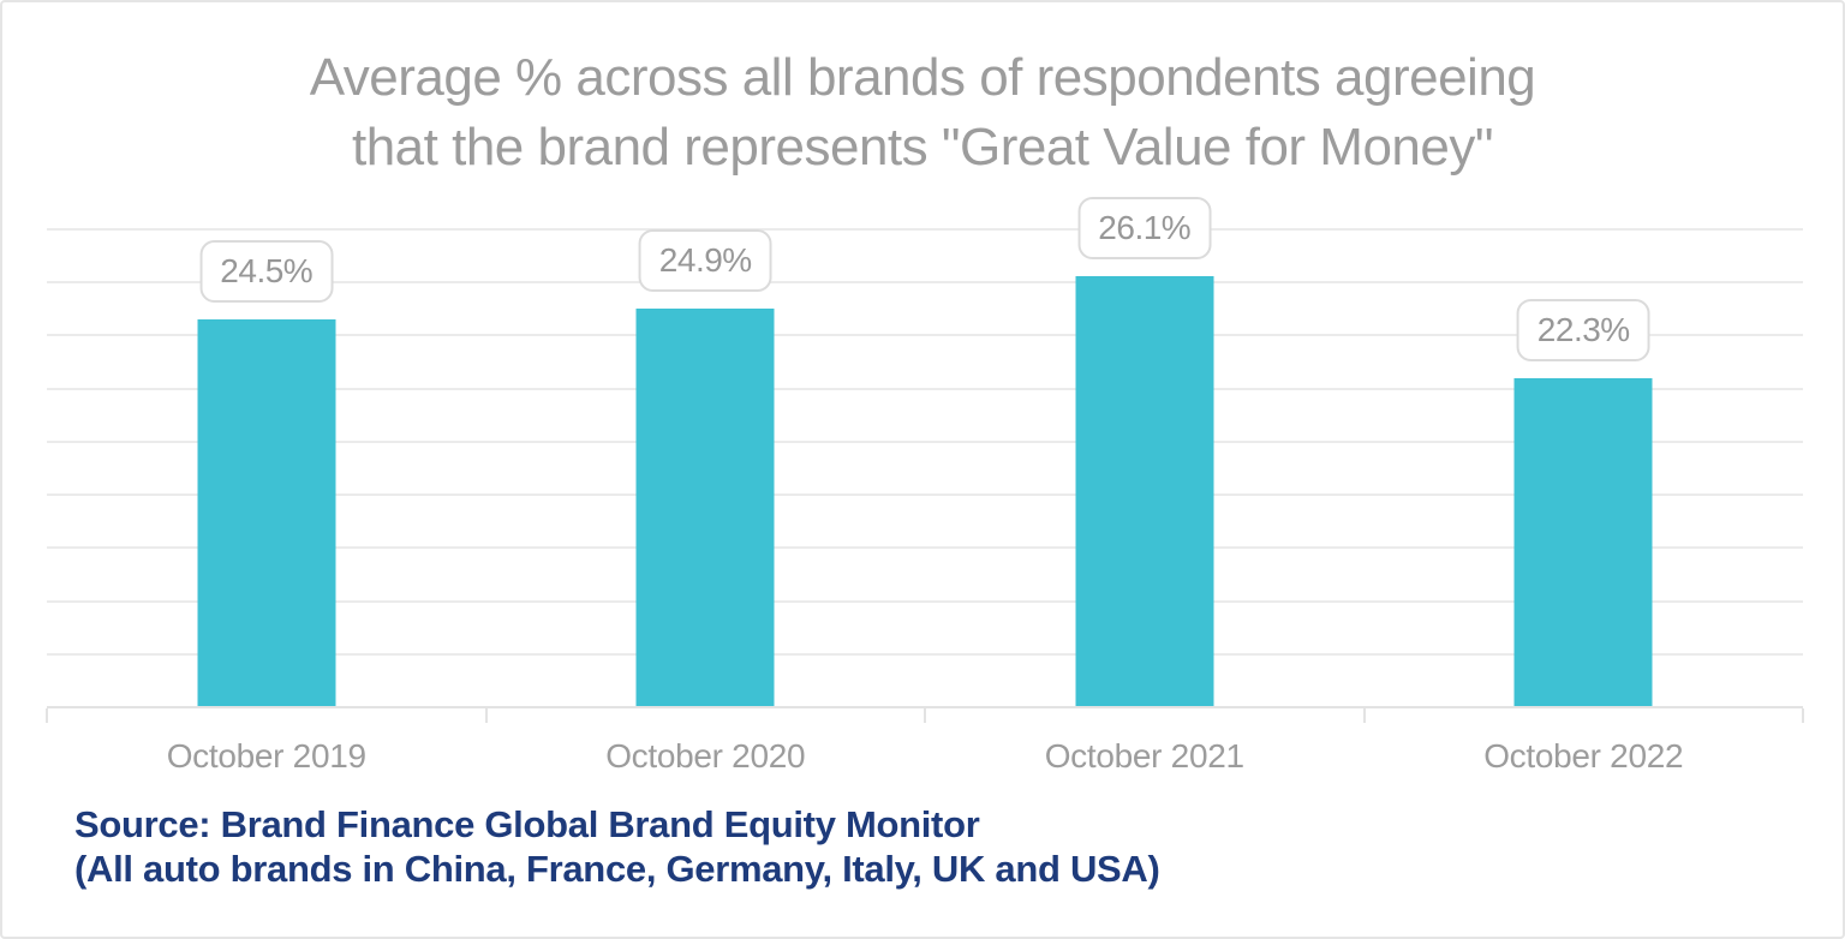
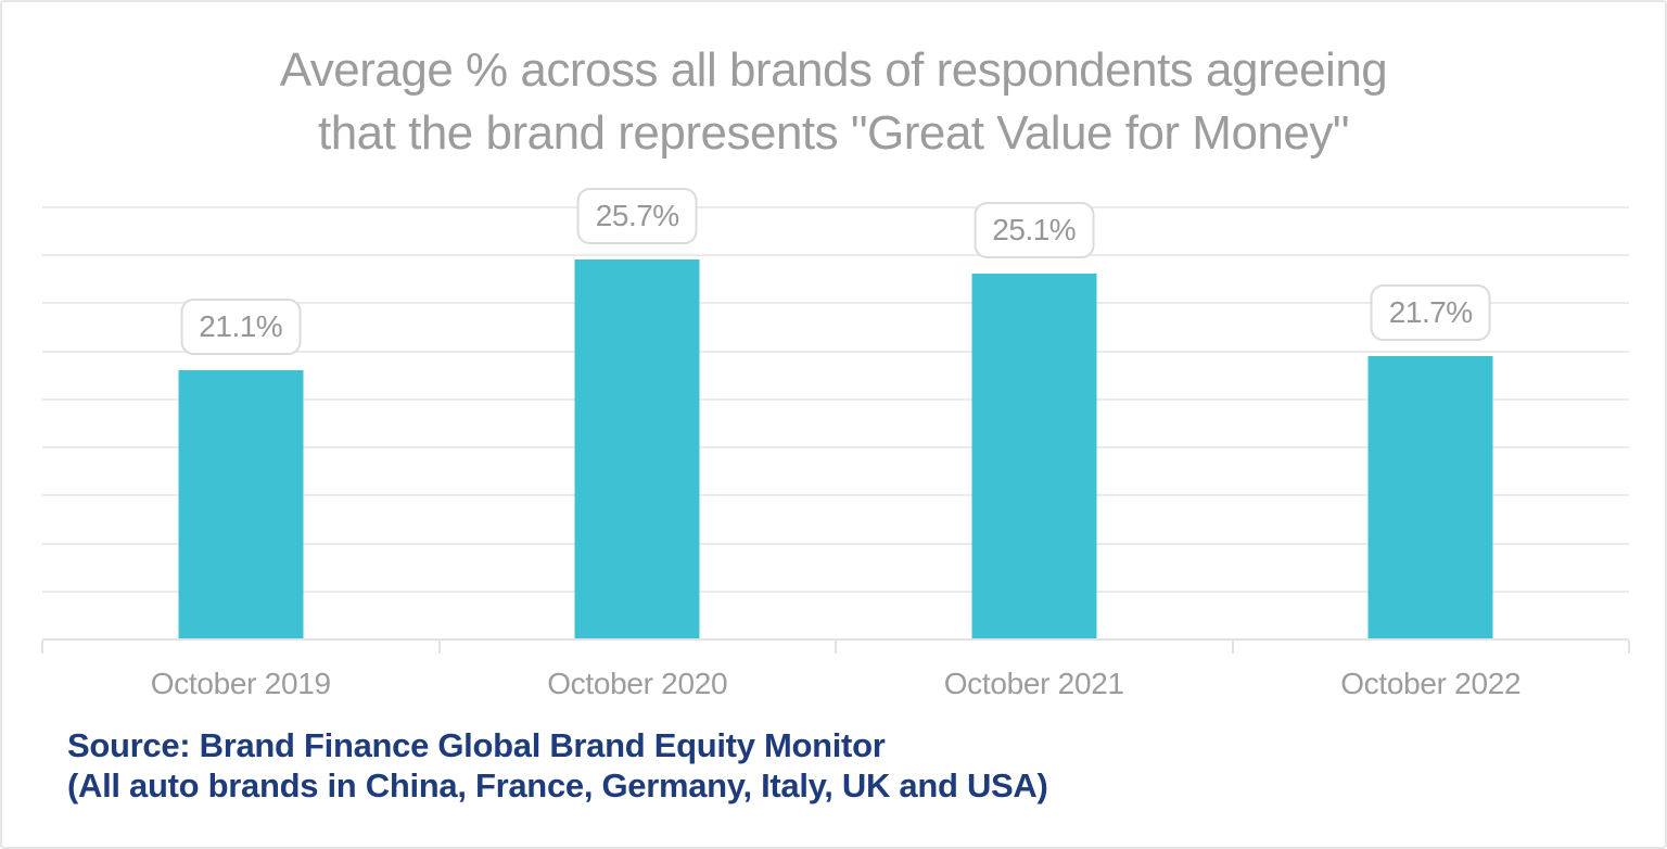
October 2019: 24.5% -> 21.1%
October 2020: 24.9% -> 25.7%
October 2021: 26.1% -> 25.1%
October 2022: 22.3% -> 21.7%
